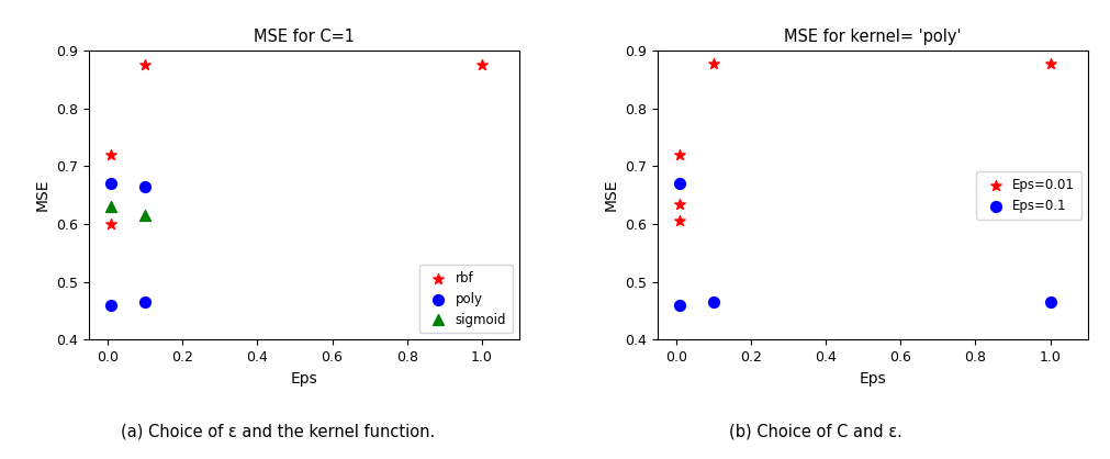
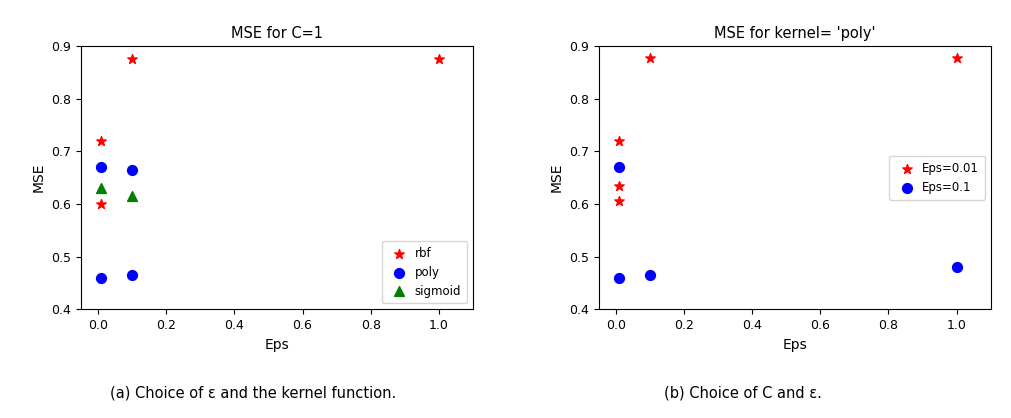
MSE for kernel= 'poly'/Eps=0.1/1.0: 0.465 -> 0.480
